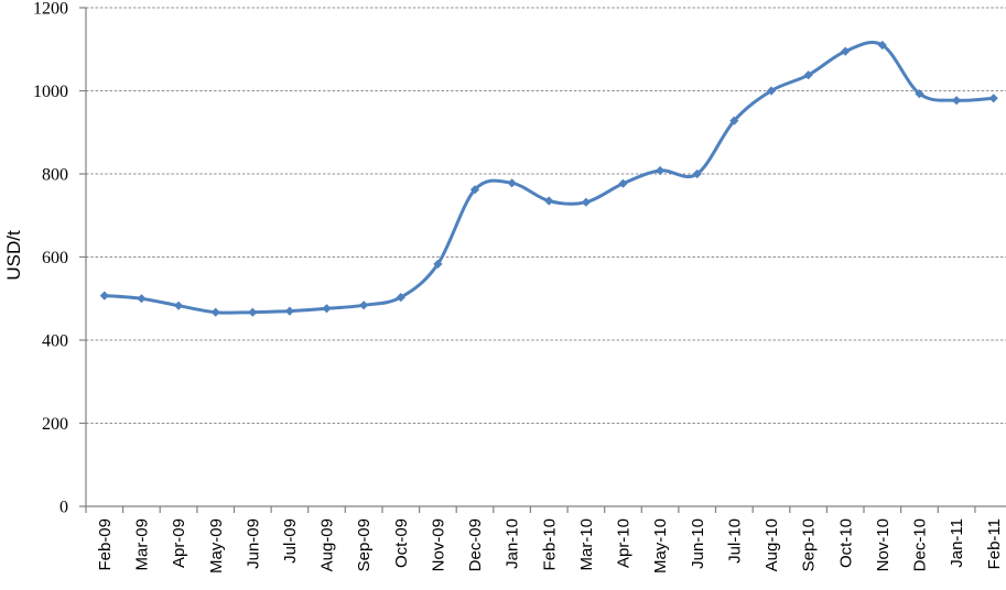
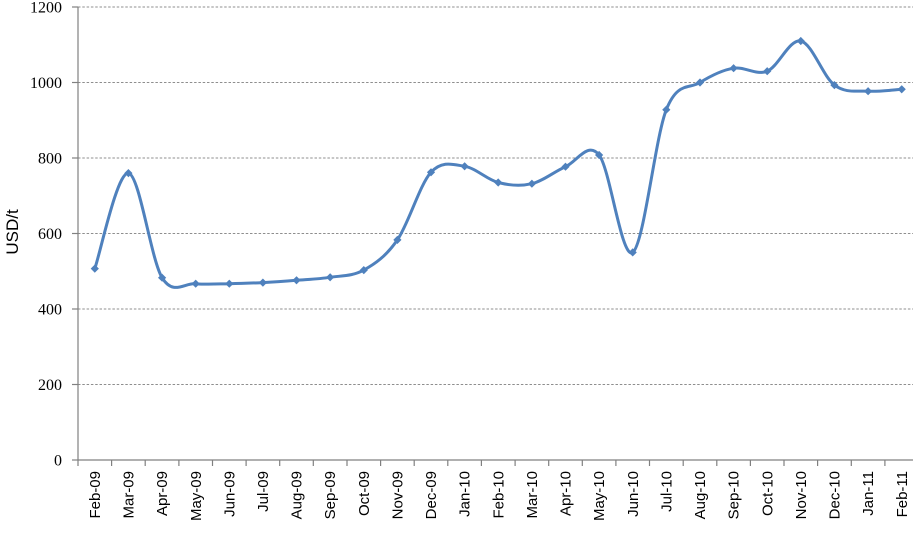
Mar-09: 500 -> 760
Jun-10: 800 -> 550
Oct-10: 1100 -> 1030
